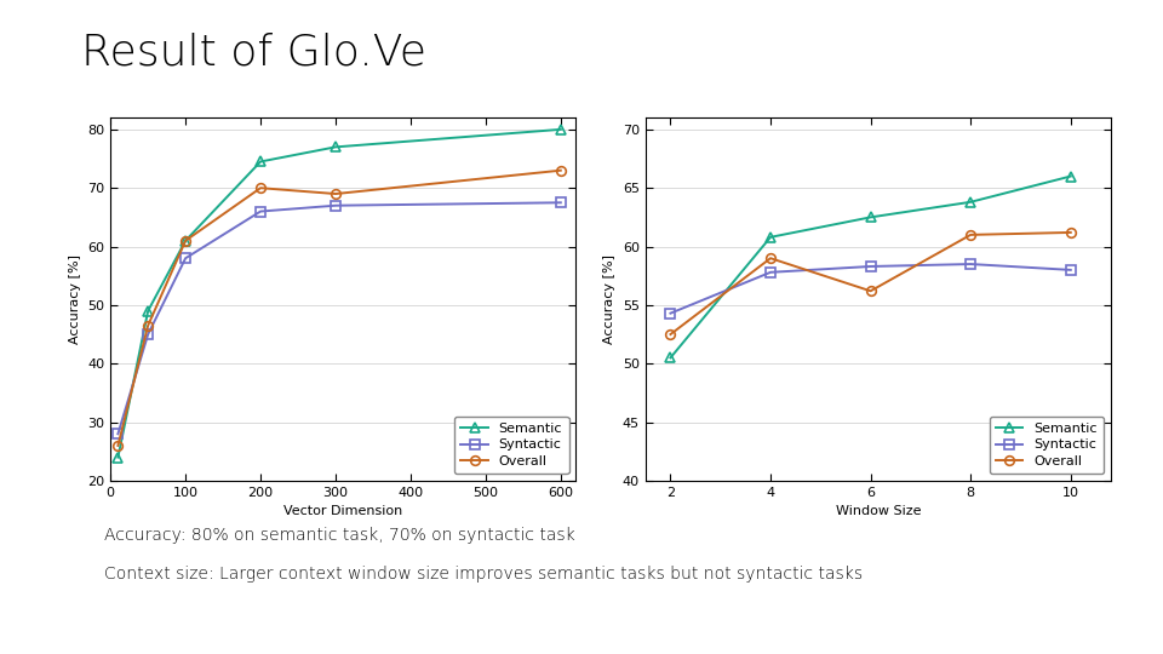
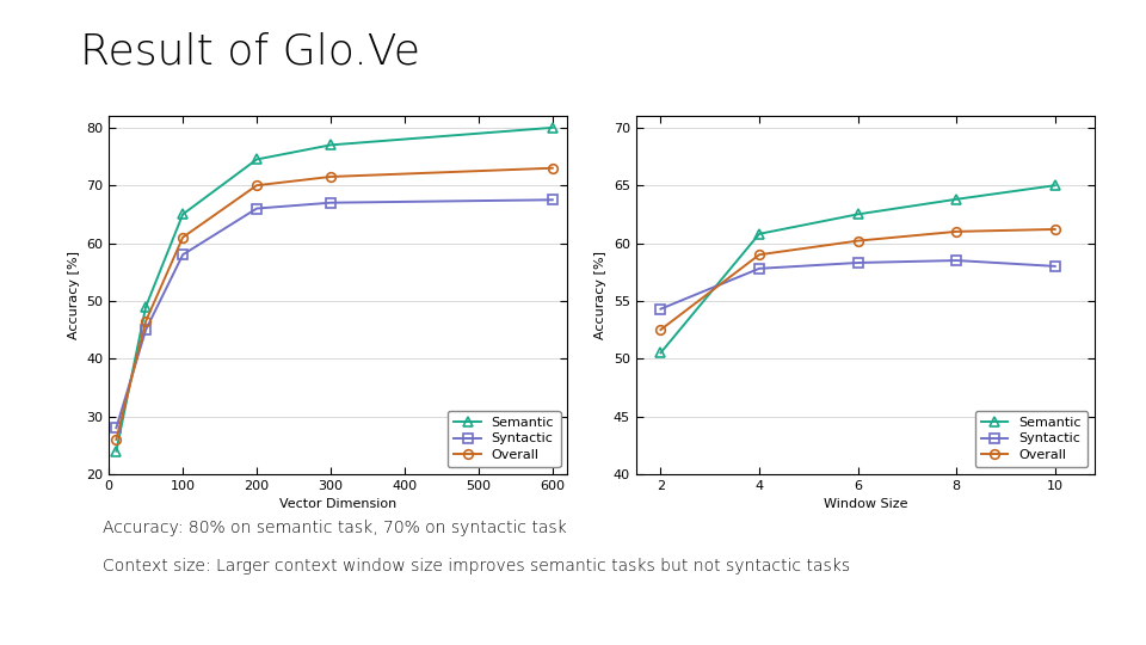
Semantic/100: 61.0 -> 65.0
Overall/300: 69.0 -> 71.5
Overall/6: 56.2 -> 60.2
Semantic/10: 66.0 -> 65.0
